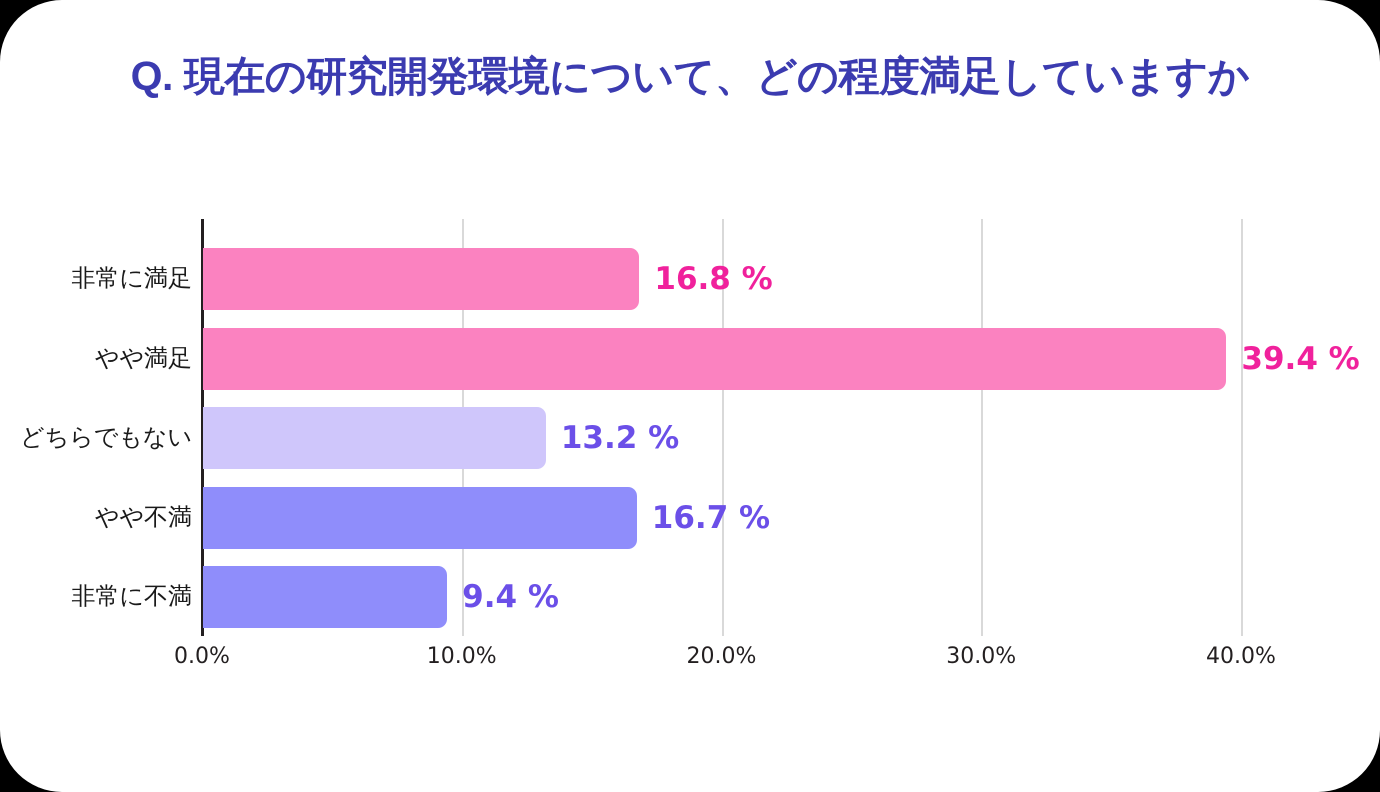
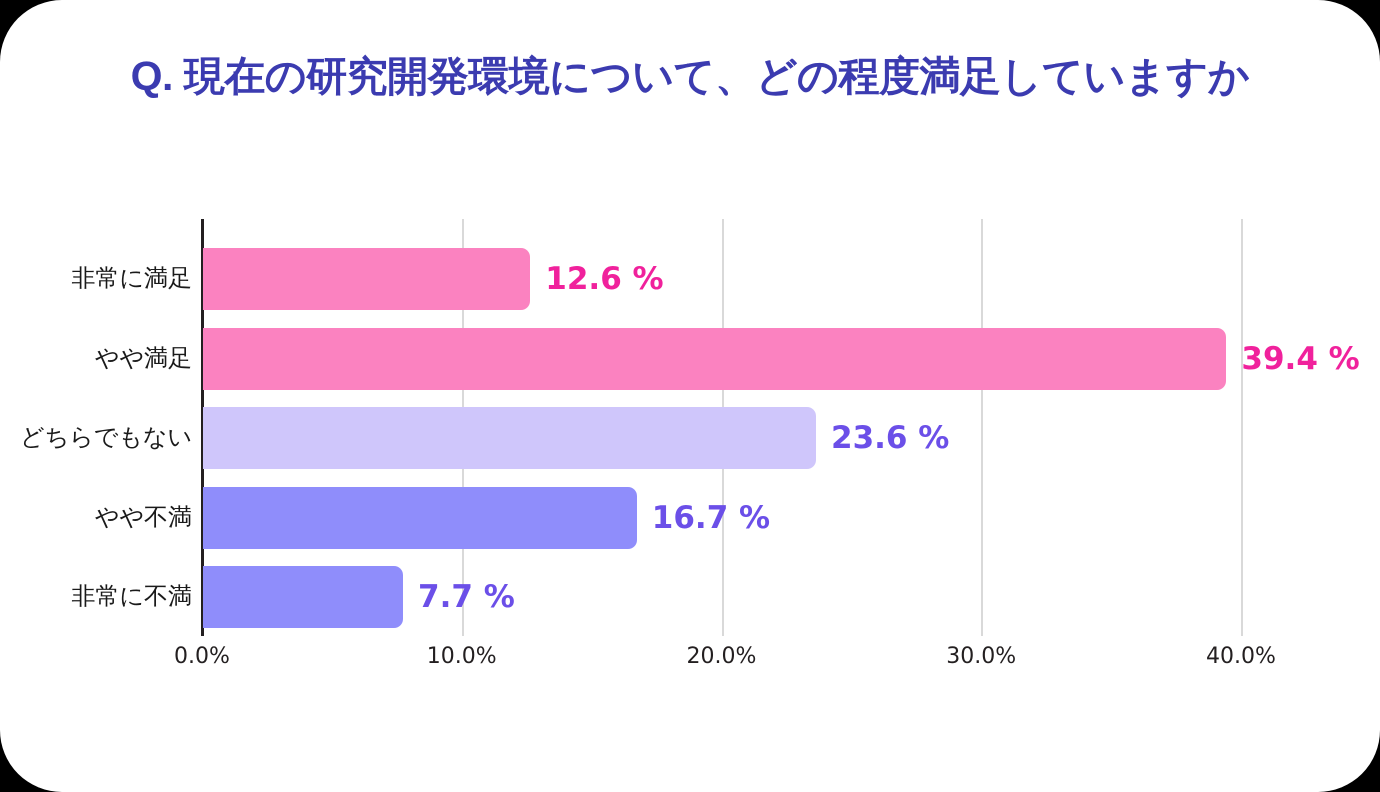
非常に満足: 16.8 -> 12.6
どちらでもない: 13.2 -> 23.6
非常に不満: 9.4 -> 7.7
